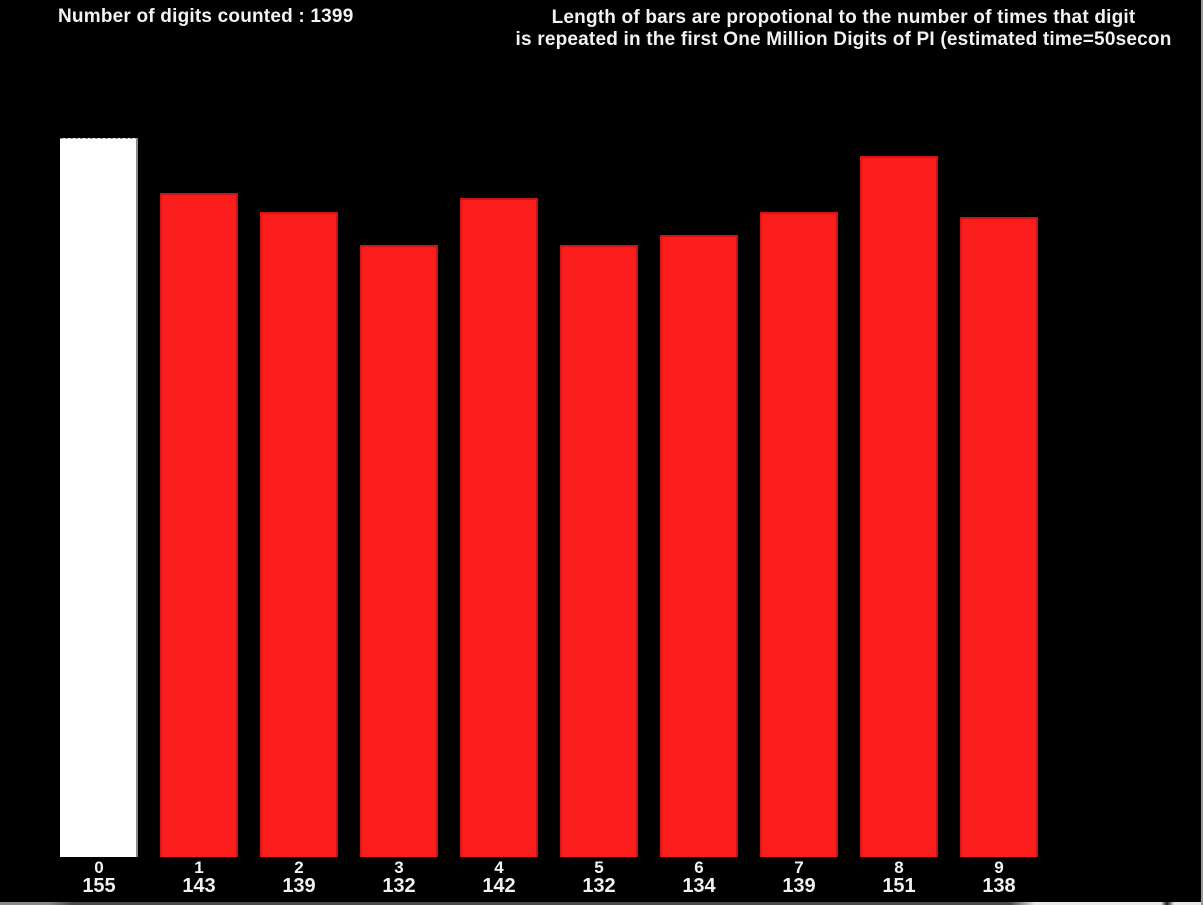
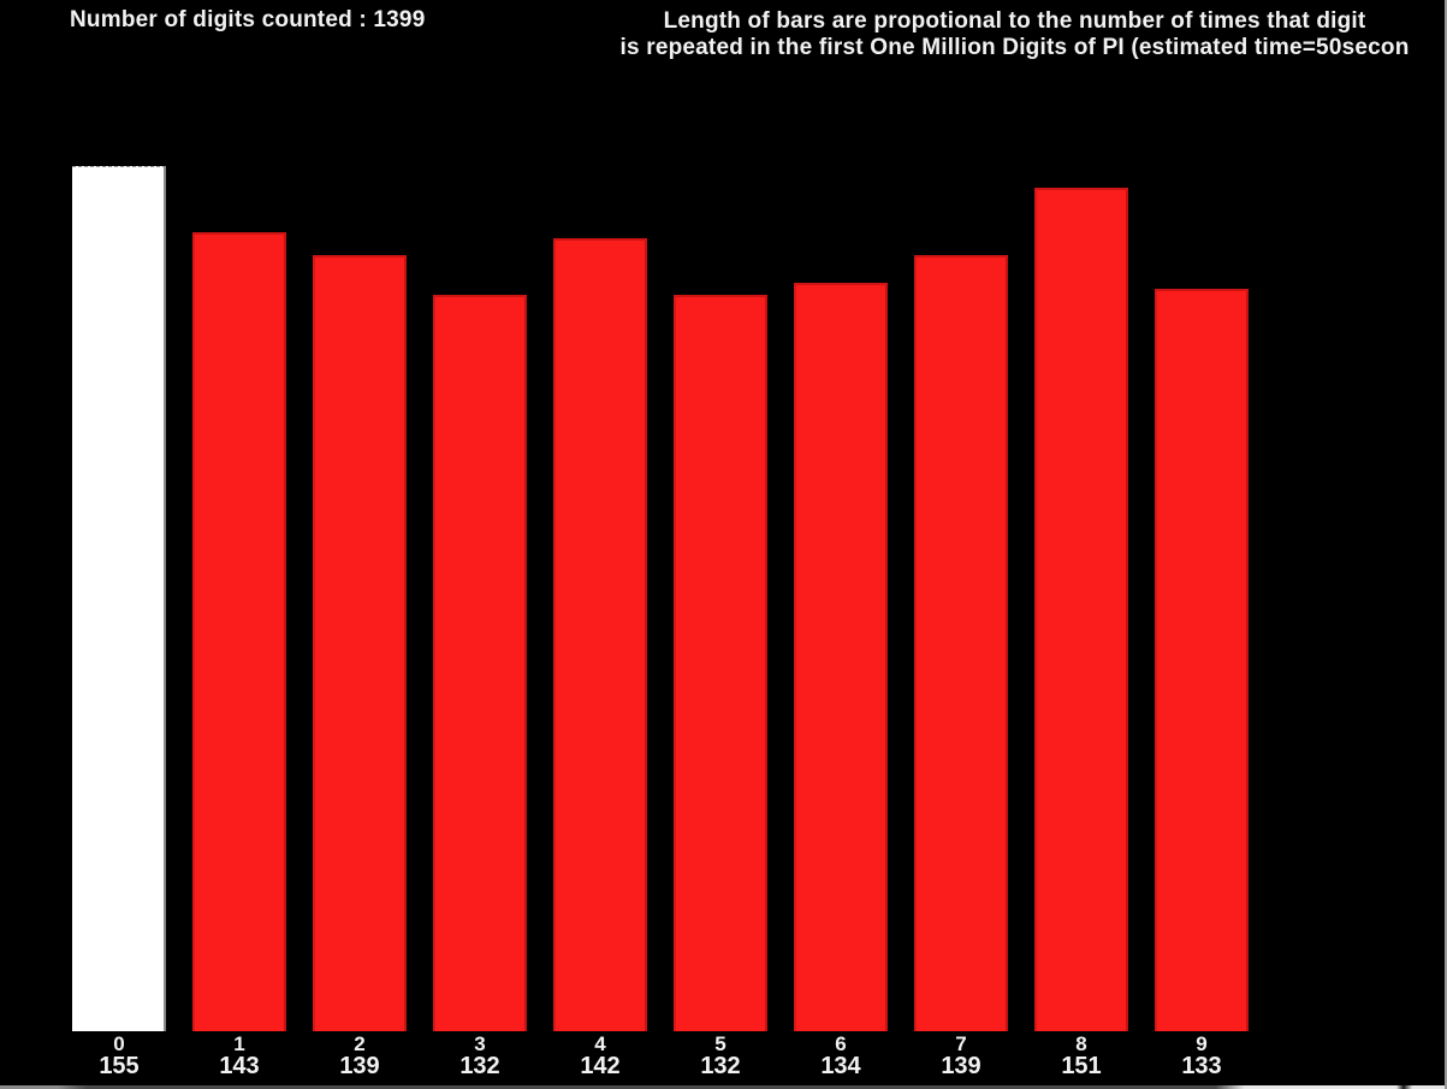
9: 138 -> 133
